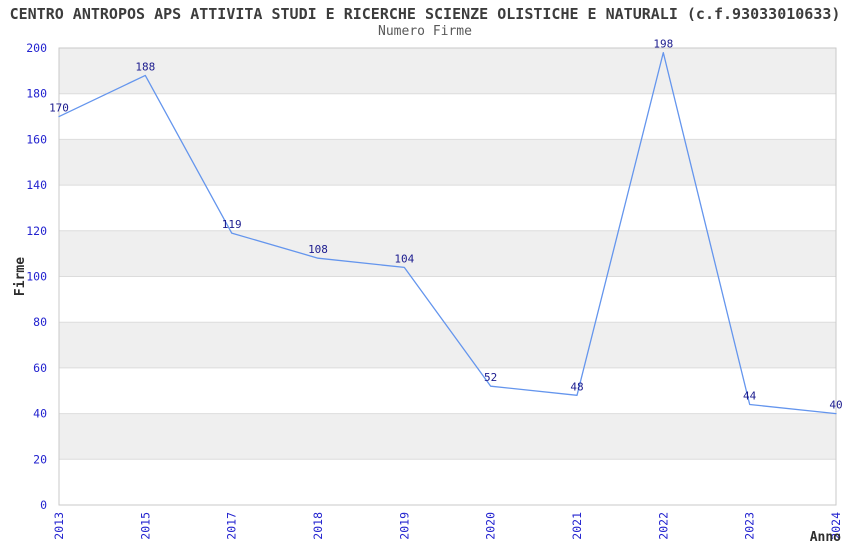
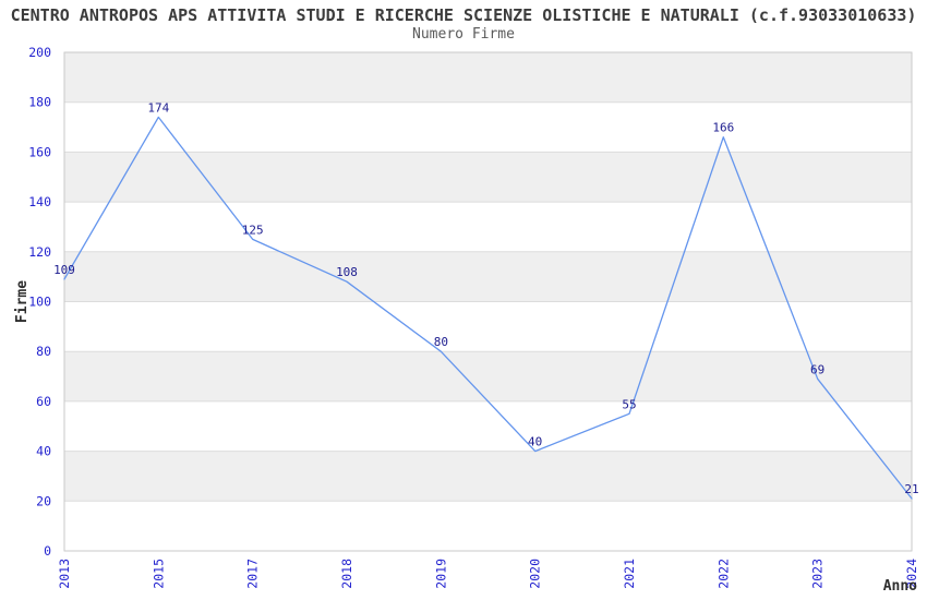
2013: 170 -> 109
2015: 188 -> 174
2017: 119 -> 125
2019: 104 -> 80
2020: 52 -> 40
2021: 48 -> 55
2022: 198 -> 166
2023: 44 -> 69
2024: 40 -> 21
